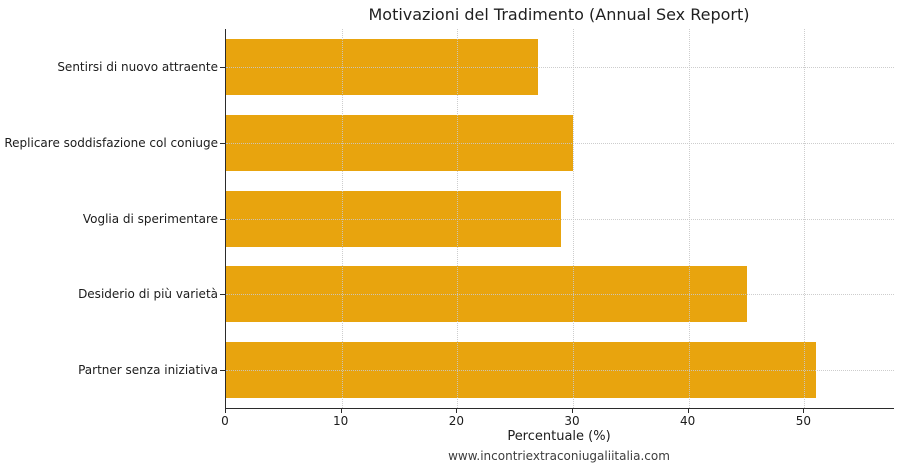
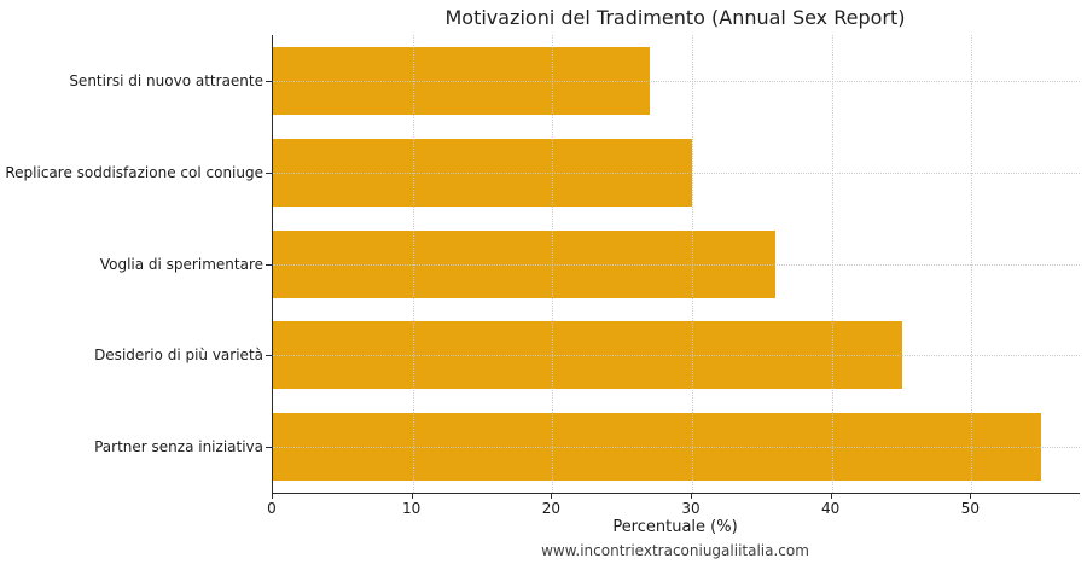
Voglia di sperimentare: 29 -> 36
Partner senza iniziativa: 51 -> 55
